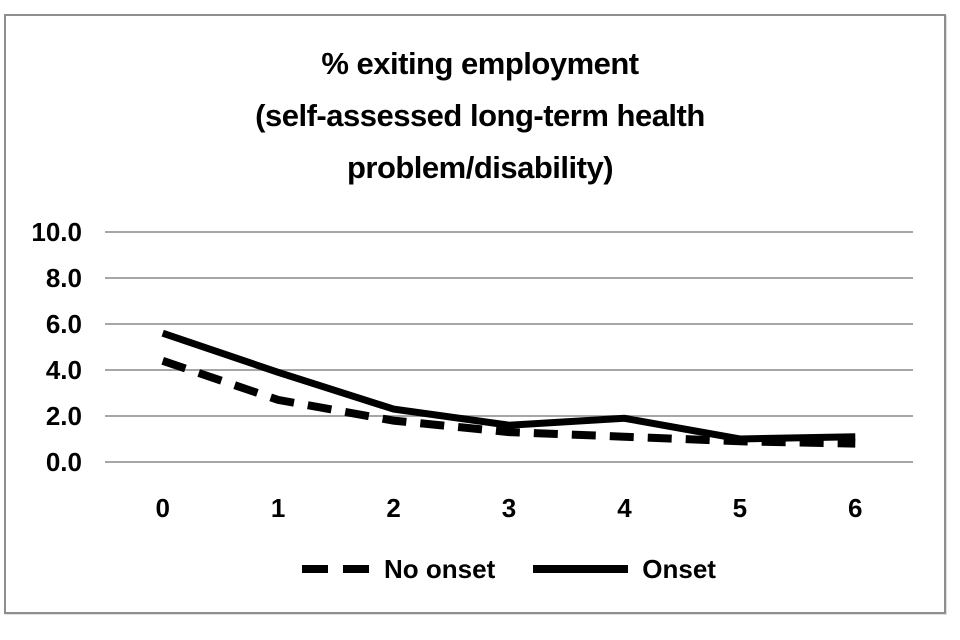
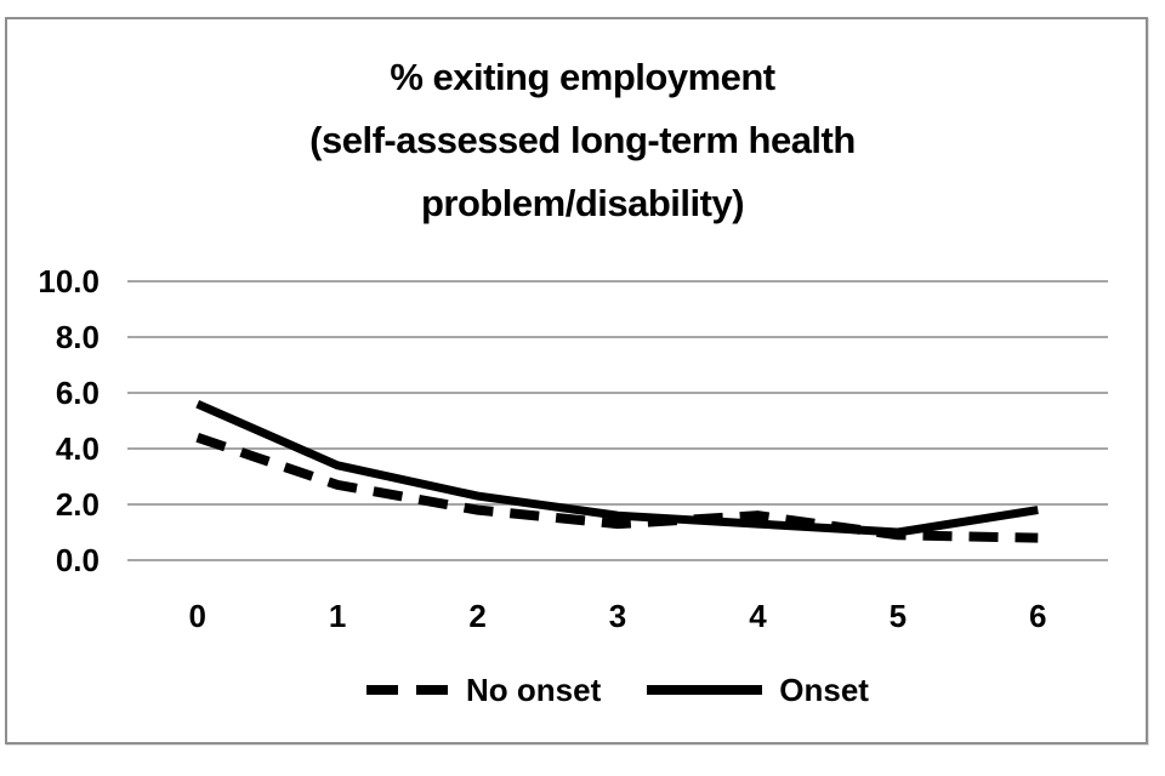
Onset/1: 3.9 -> 3.4
No onset/4: 1.1 -> 1.6
Onset/4: 1.9 -> 1.3
Onset/6: 1.1 -> 1.8
